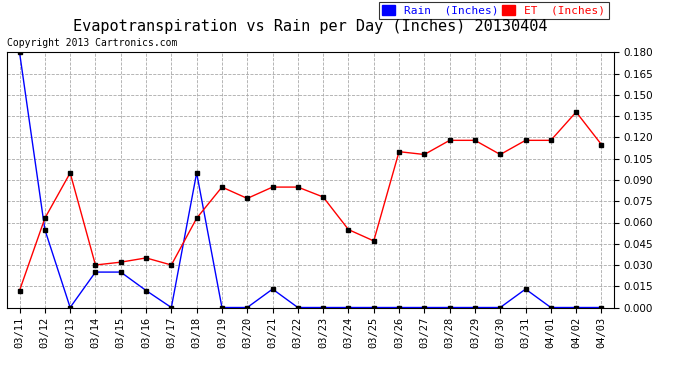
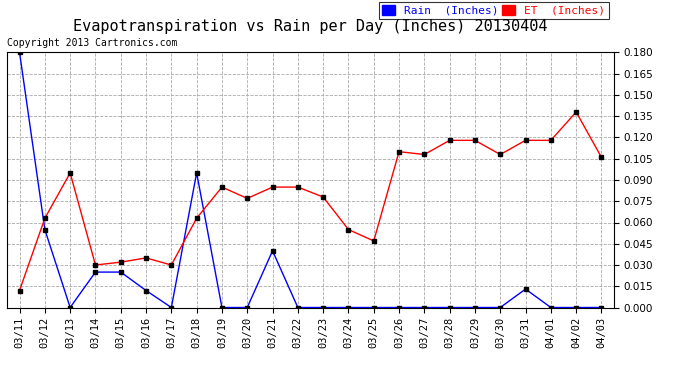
Rain (Inches)/03/21: 0.013 -> 0.040
ET (Inches)/04/03: 0.115 -> 0.106
